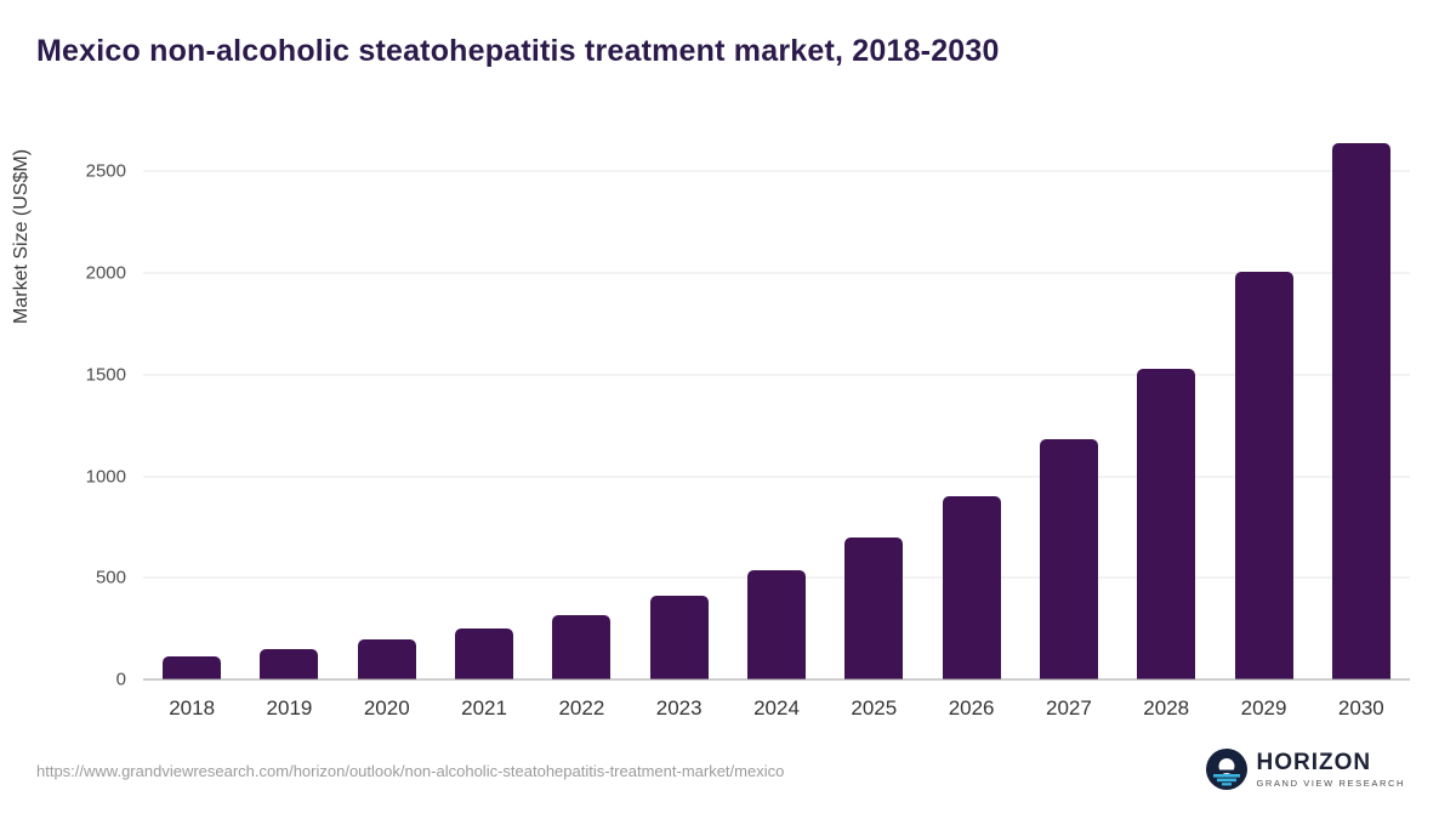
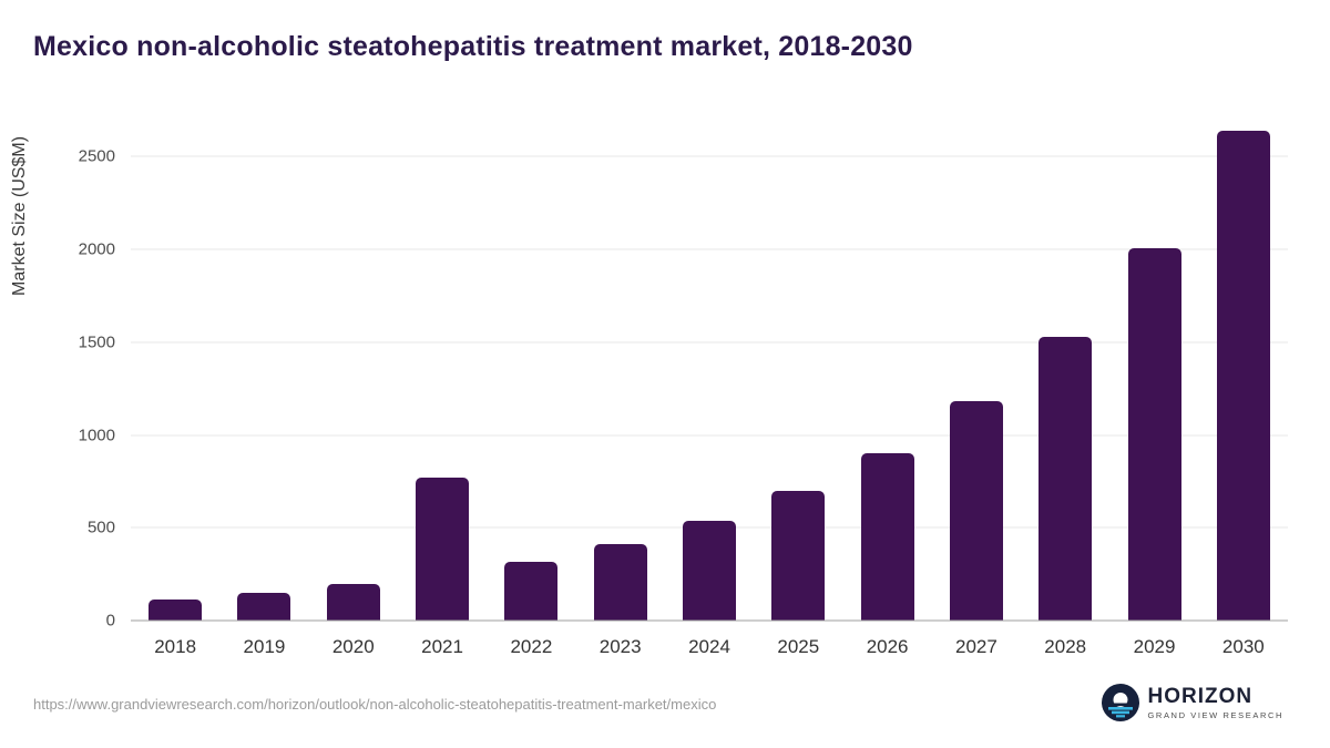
2021: 250 -> 770
